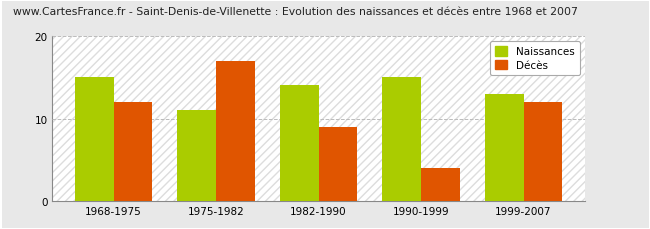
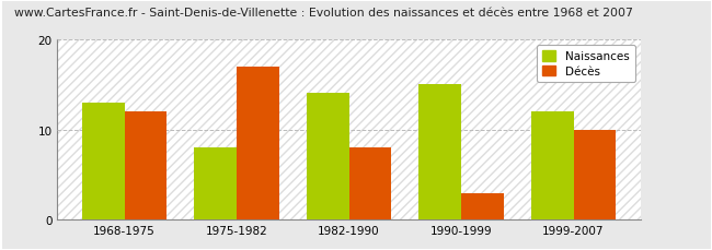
Naissances/1968-1975: 15 -> 13
Naissances/1975-1982: 11 -> 8
Décès/1982-1990: 9 -> 8
Décès/1990-1999: 4 -> 3
Naissances/1999-2007: 13 -> 12
Décès/1999-2007: 12 -> 10
